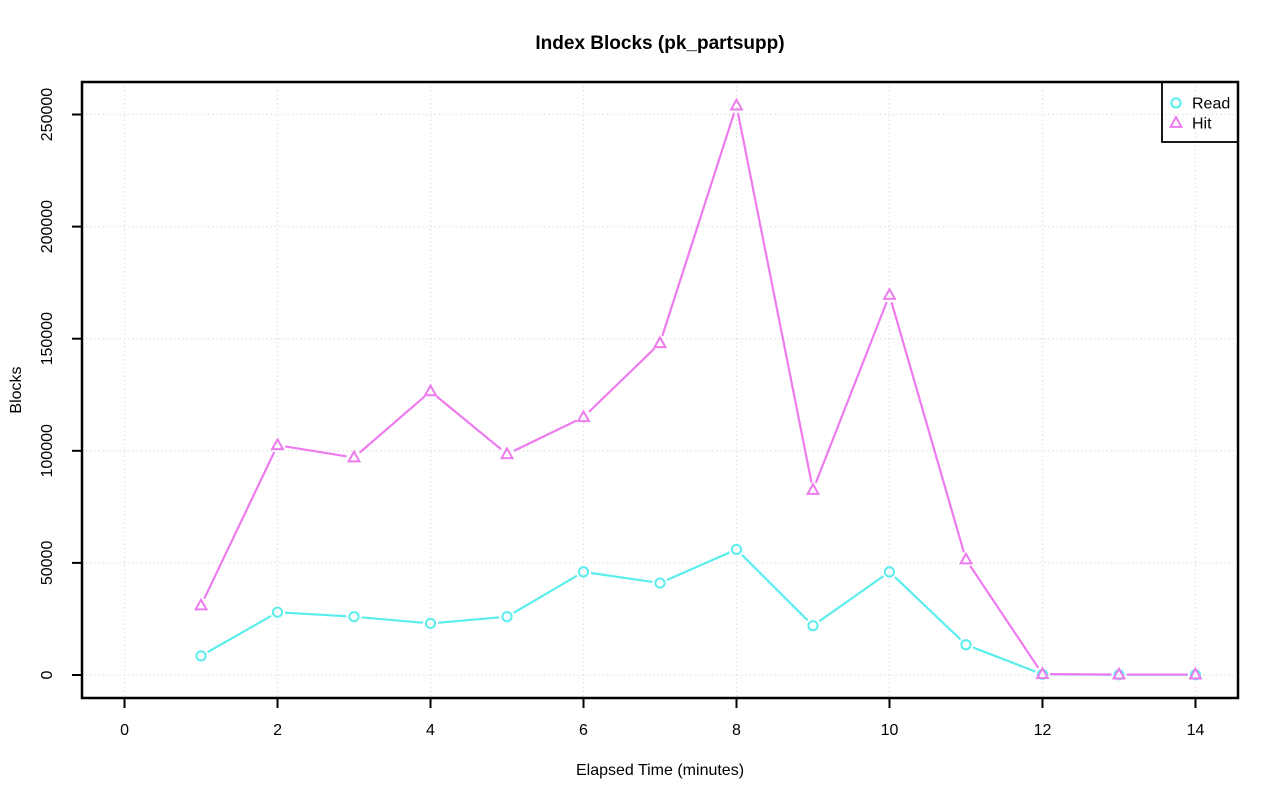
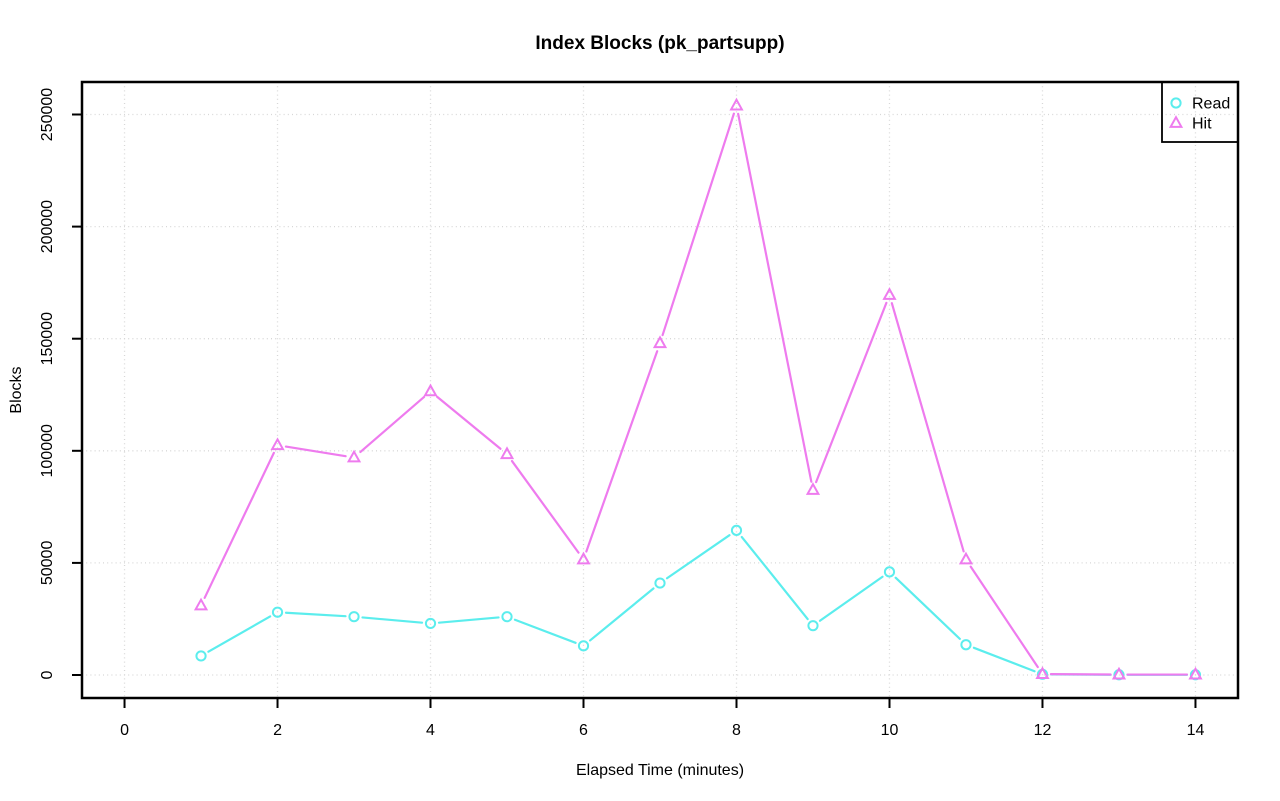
Read/6: 46000 -> 13000
Hit/6: 115000 -> 52000
Read/8: 56000 -> 64000
